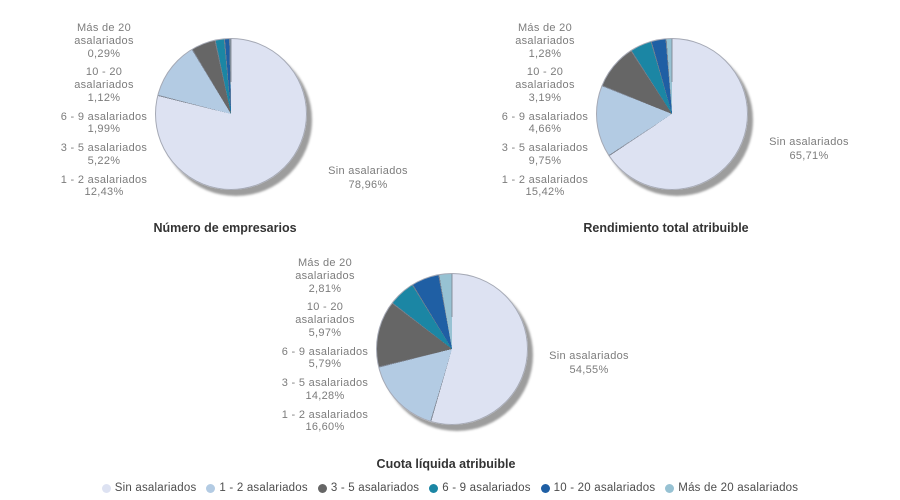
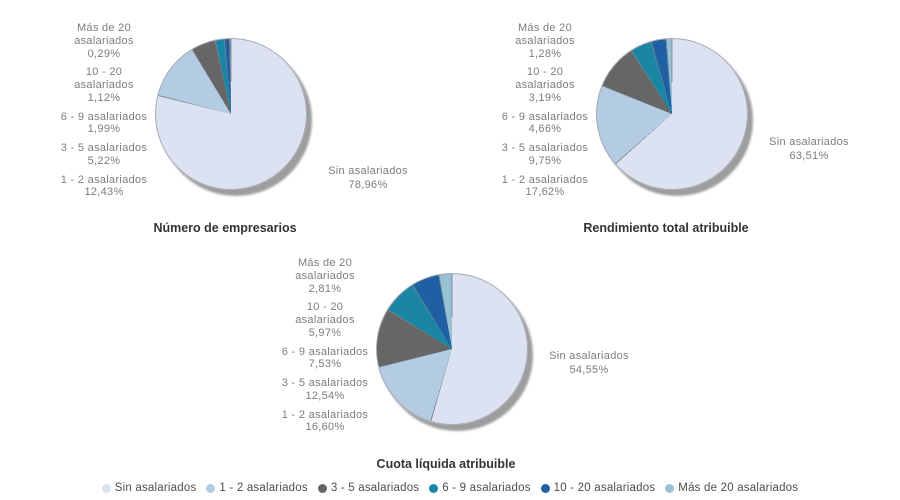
Rendimiento total atribuible/Sin asalariados: 65,71% -> 63,51%
Rendimiento total atribuible/1 - 2 asalariados: 15,42% -> 17,62%
Cuota líquida atribuible/3 - 5 asalariados: 14,28% -> 12,54%
Cuota líquida atribuible/6 - 9 asalariados: 5,79% -> 7,53%
